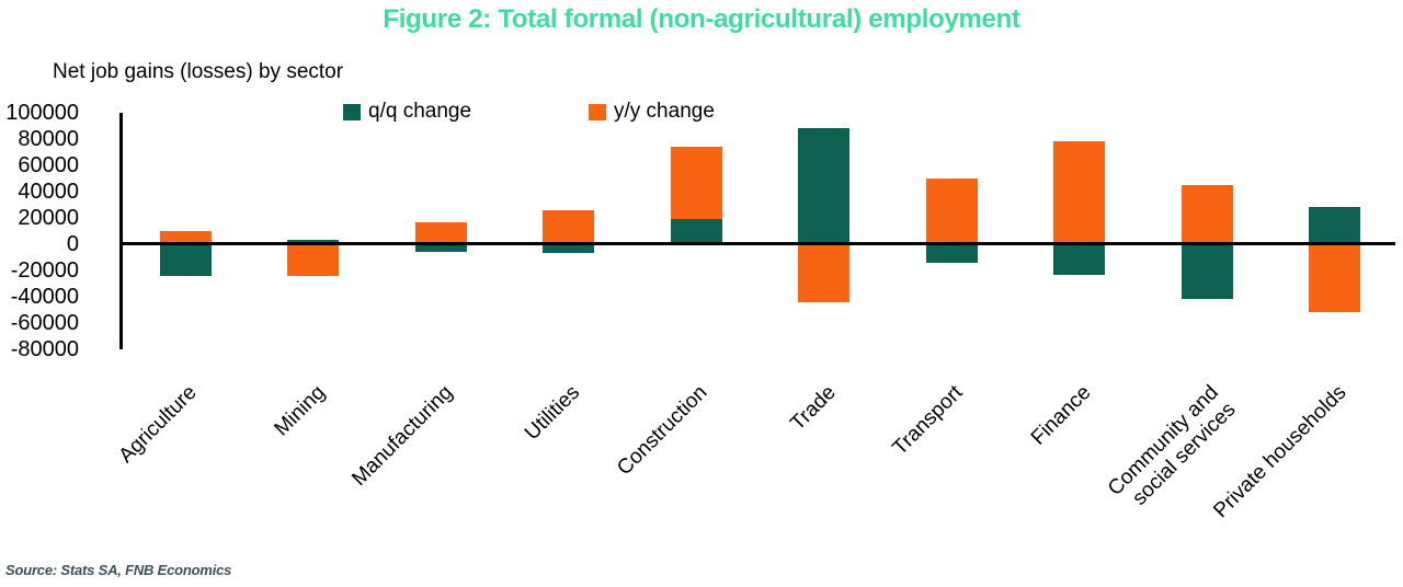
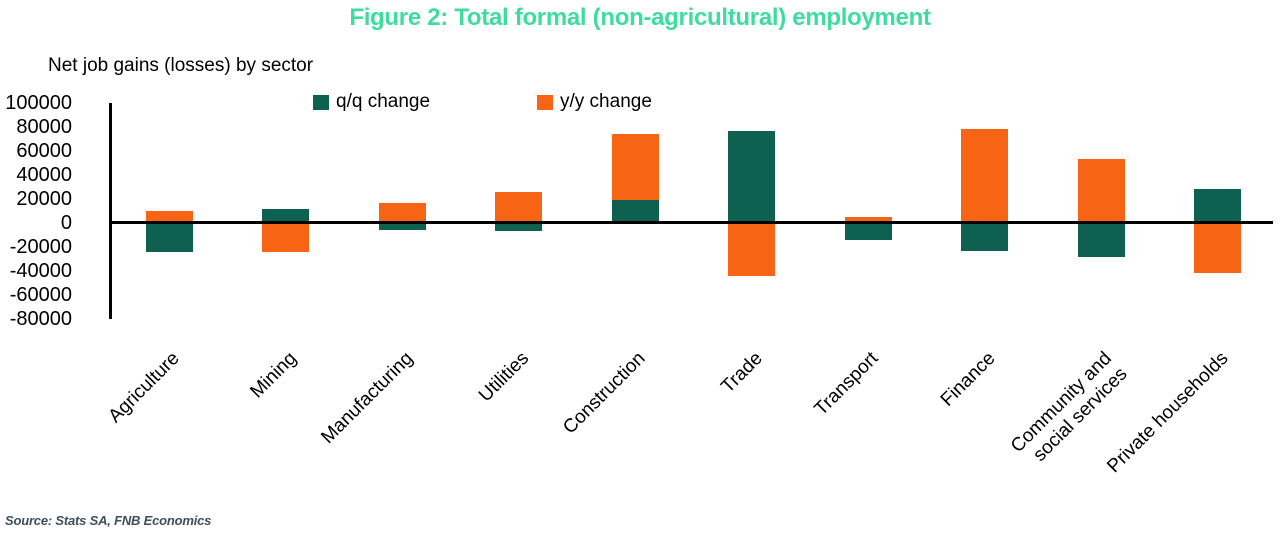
q/q change/Mining: 3000 -> 12000
q/q change/Trade: 88000 -> 77000
y/y change/Transport: 50000 -> 5000
q/q change/Community and social services: -42000 -> -28000
y/y change/Community and social services: 45000 -> 53000
y/y change/Private households: -52000 -> -42000
